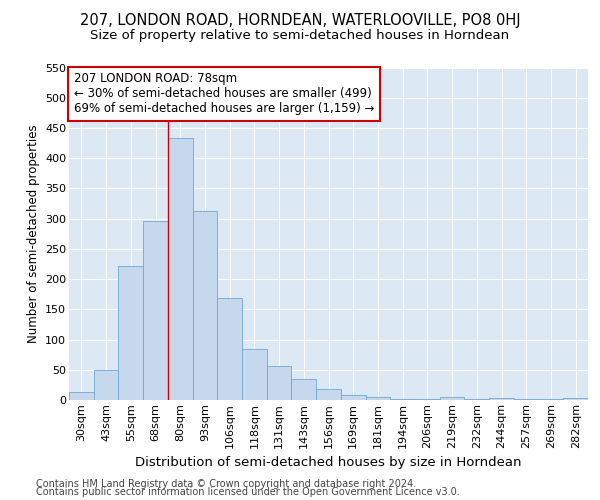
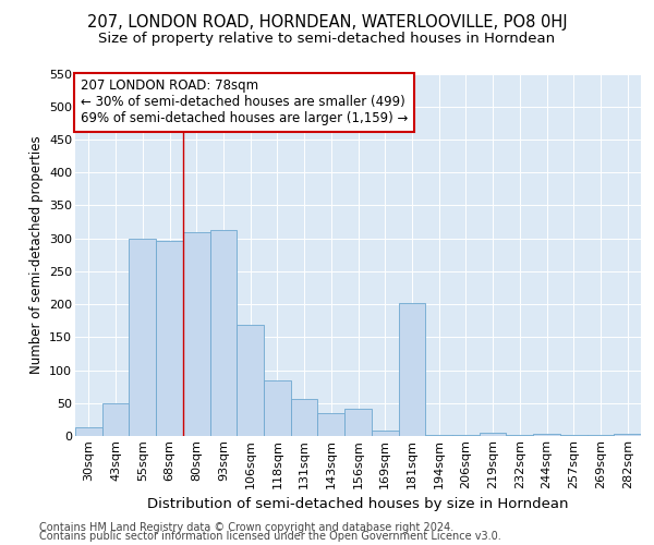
55sqm: 221 -> 300
80sqm: 434 -> 310
156sqm: 18 -> 42
181sqm: 5 -> 202
